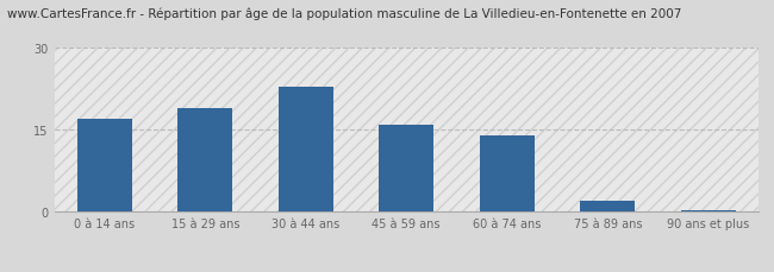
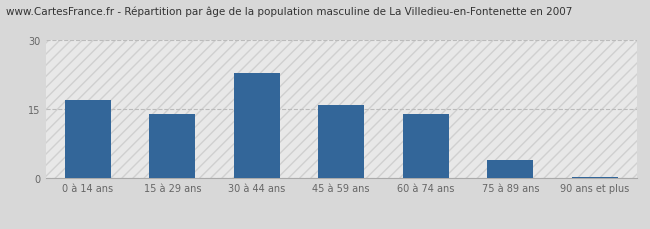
15 à 29 ans: 19.0 -> 14.0
75 à 89 ans: 2.0 -> 4.0
